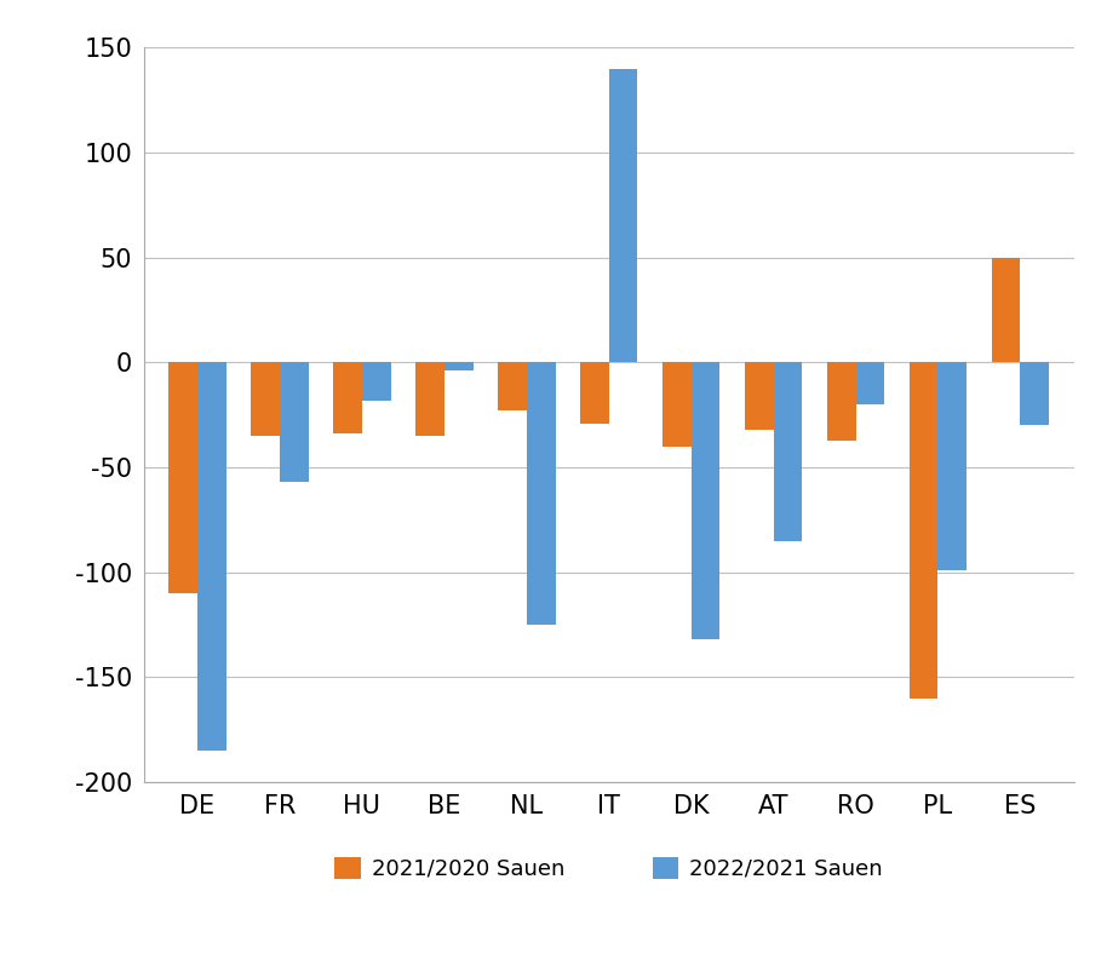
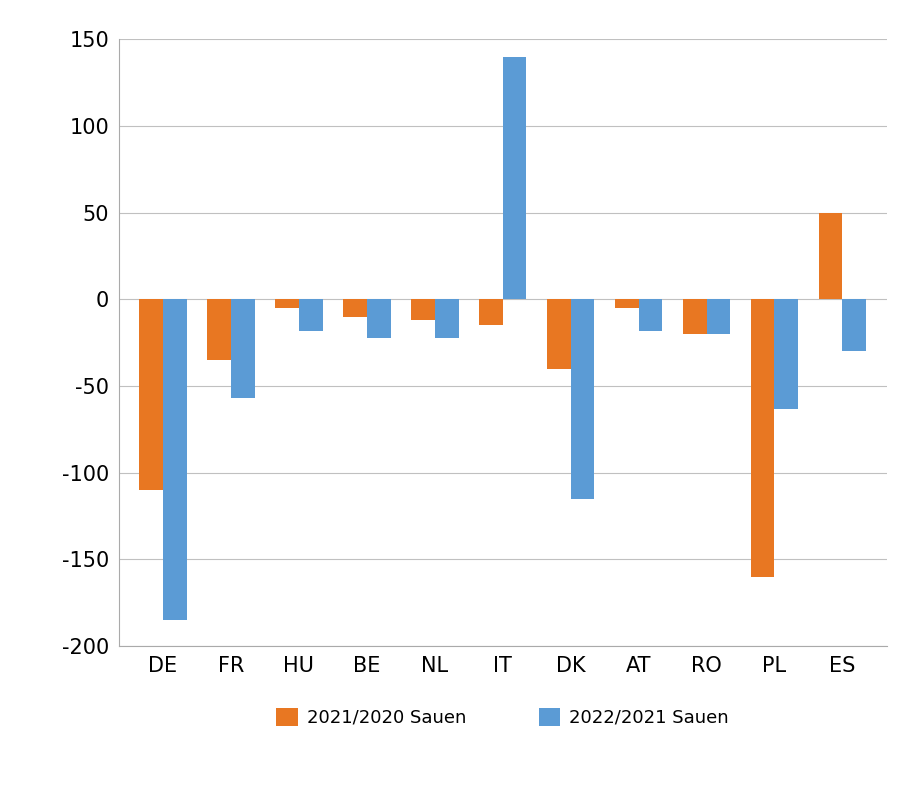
2021/2020 Sauen/HU: -34 -> -5
2021/2020 Sauen/BE: -35 -> -10
2022/2021 Sauen/BE: -4 -> -22
2021/2020 Sauen/NL: -23 -> -12
2022/2021 Sauen/NL: -125 -> -22
2021/2020 Sauen/IT: -29 -> -15
2022/2021 Sauen/DK: -132 -> -115
2021/2020 Sauen/AT: -32 -> -5
2022/2021 Sauen/AT: -85 -> -18
2021/2020 Sauen/RO: -37 -> -20
2022/2021 Sauen/PL: -99 -> -63
